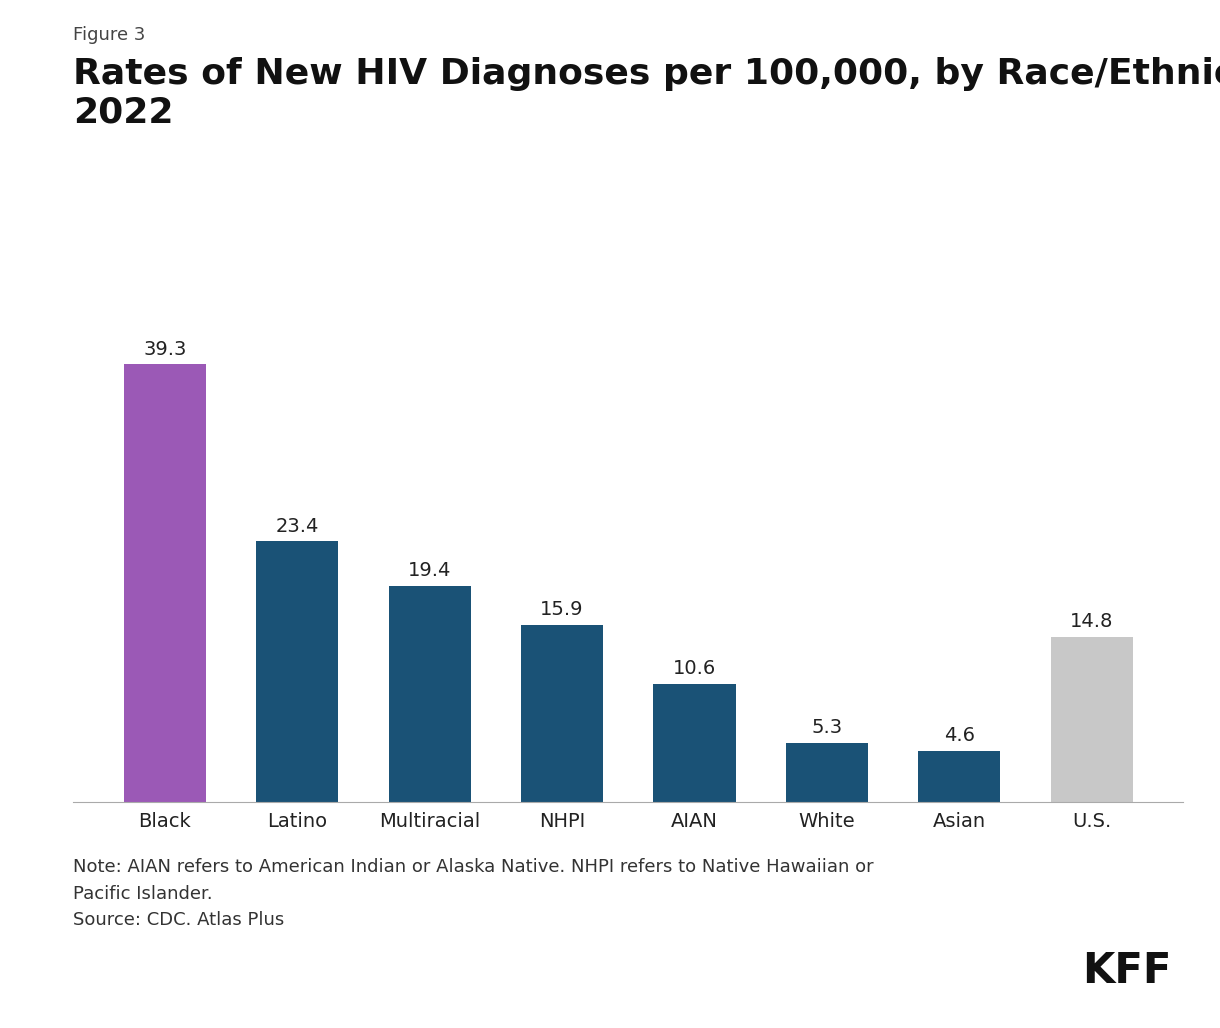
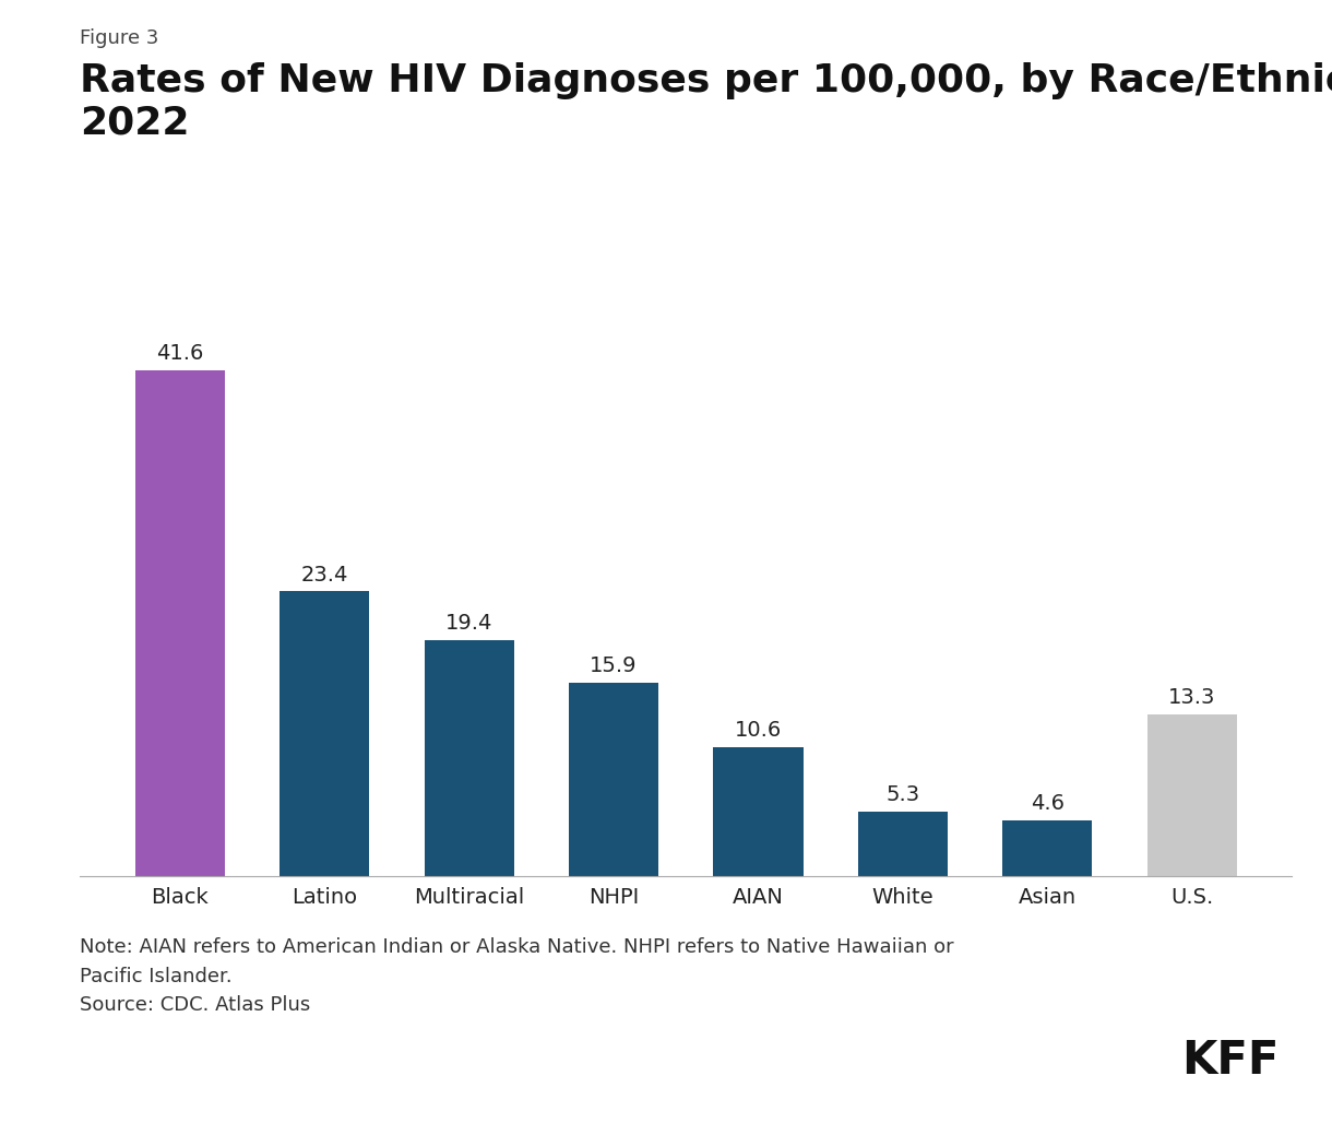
Black: 39.3 -> 41.6
U.S.: 14.8 -> 13.3
